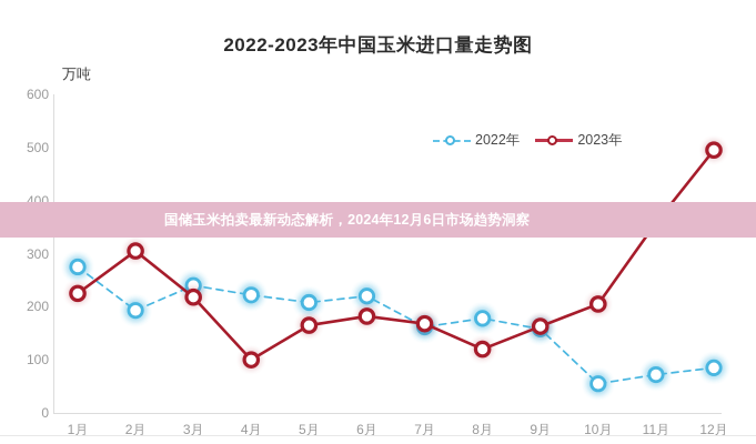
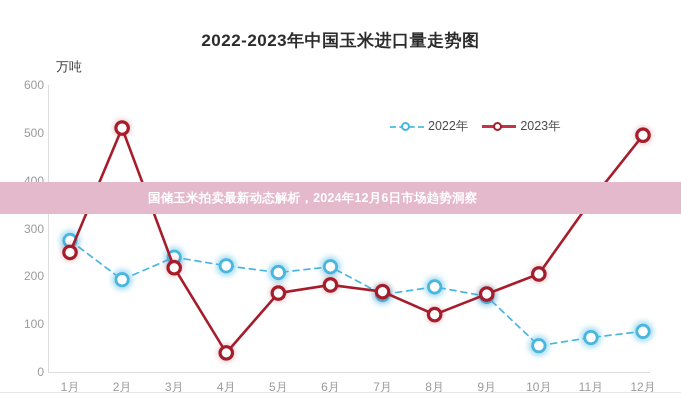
2023年/1月: 220 -> 250
2023年/2月: 300 -> 510
2023年/4月: 100 -> 40
